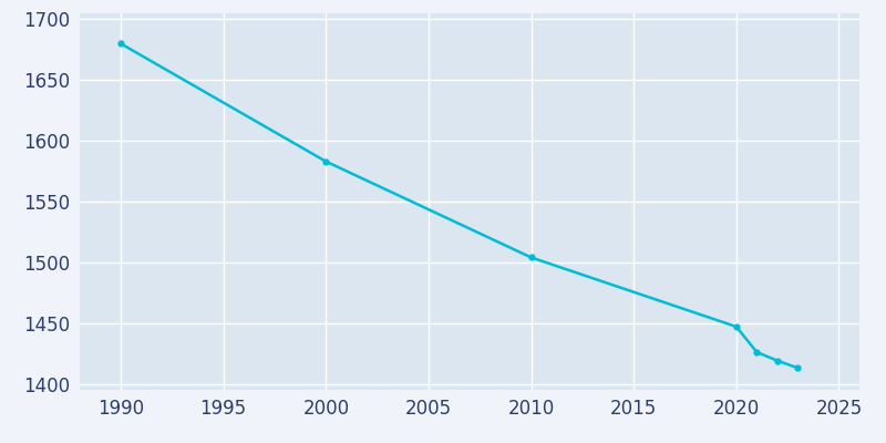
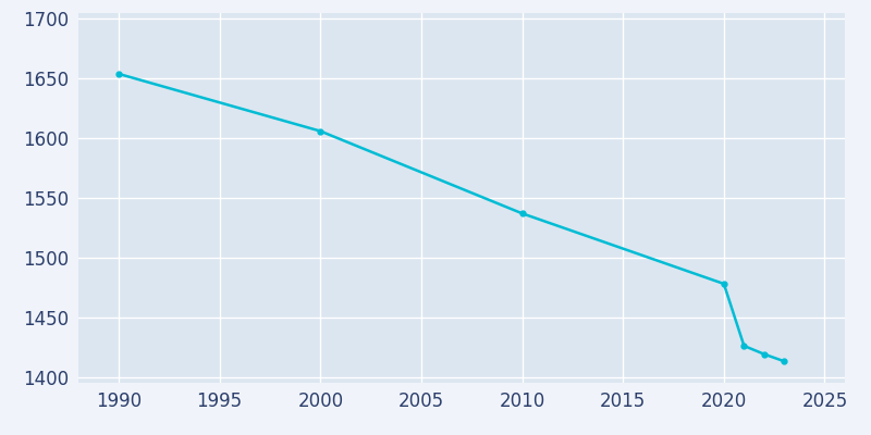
1990: 1680 -> 1654
2000: 1583 -> 1606
2010: 1504 -> 1537
2020: 1447 -> 1478
